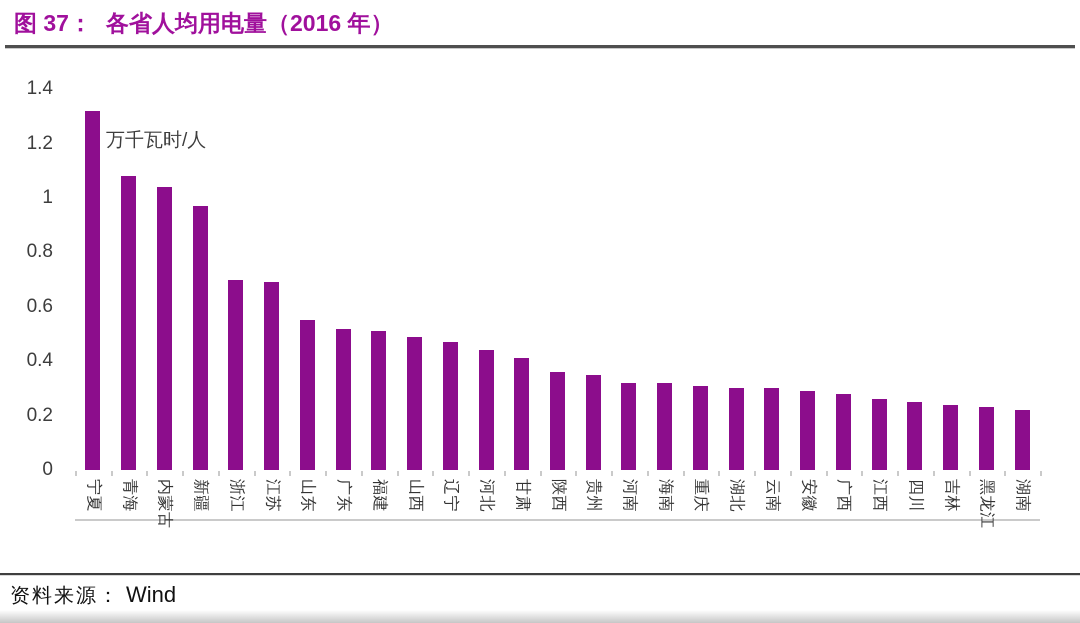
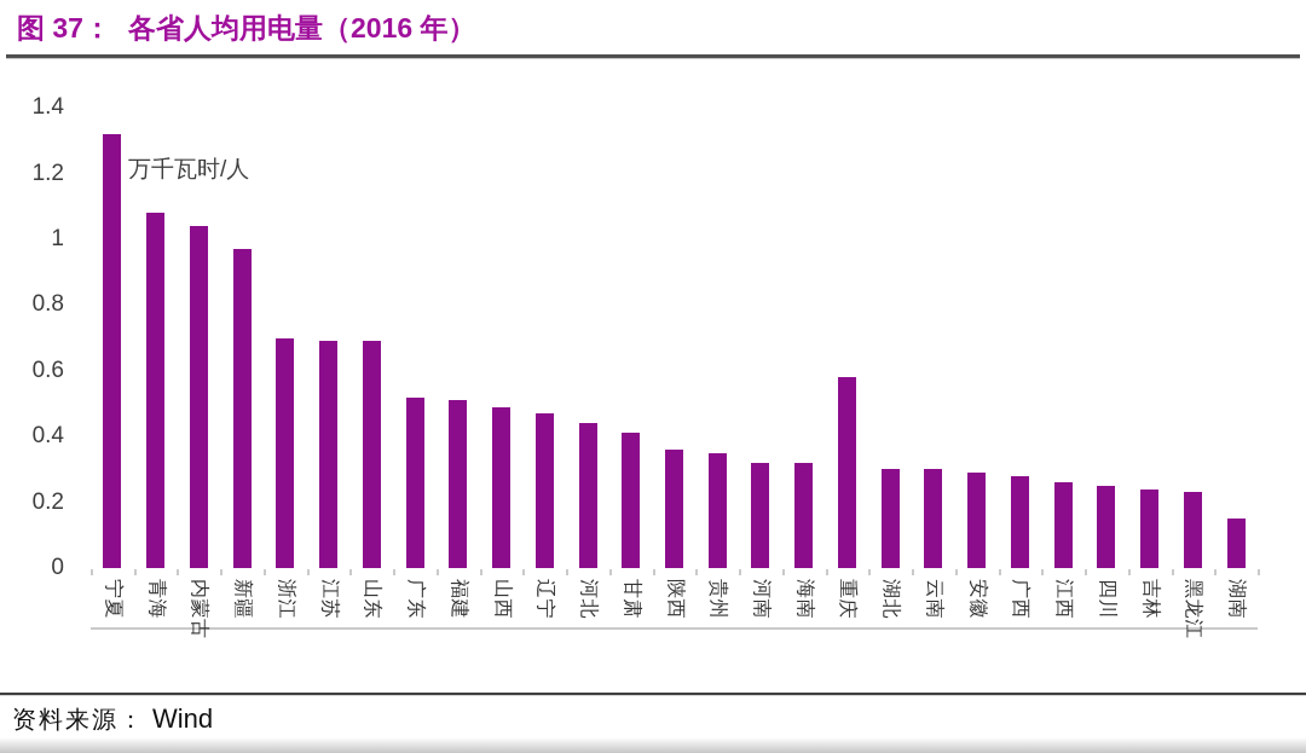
山东: 0.55 -> 0.69
重庆: 0.31 -> 0.58
湖南: 0.22 -> 0.15
